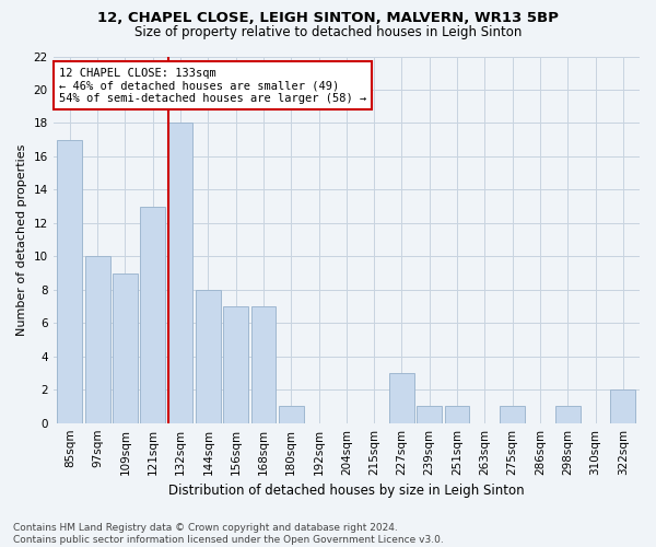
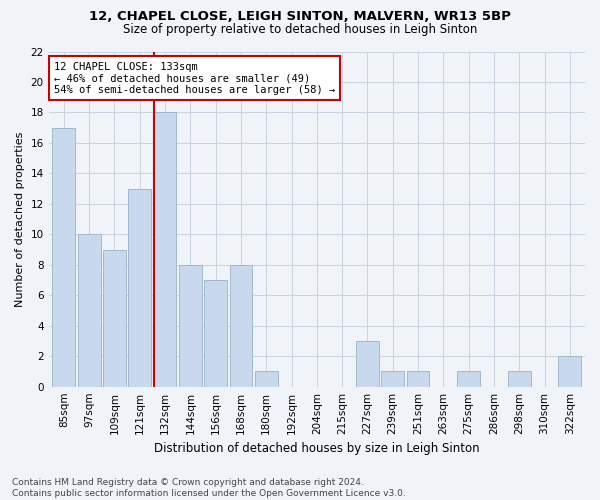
168sqm: 7 -> 8
